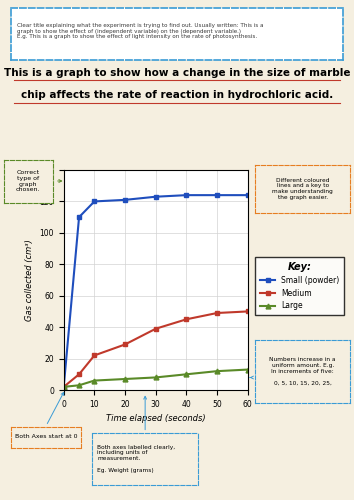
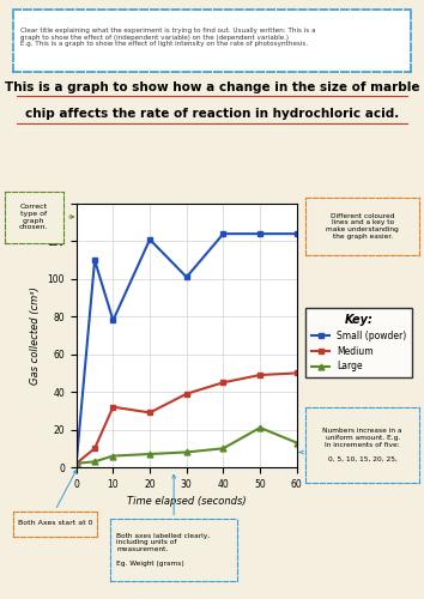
Small (powder)/10: 120 -> 78
Medium/10: 22 -> 32
Small (powder)/30: 123 -> 101
Large/50: 12 -> 21
